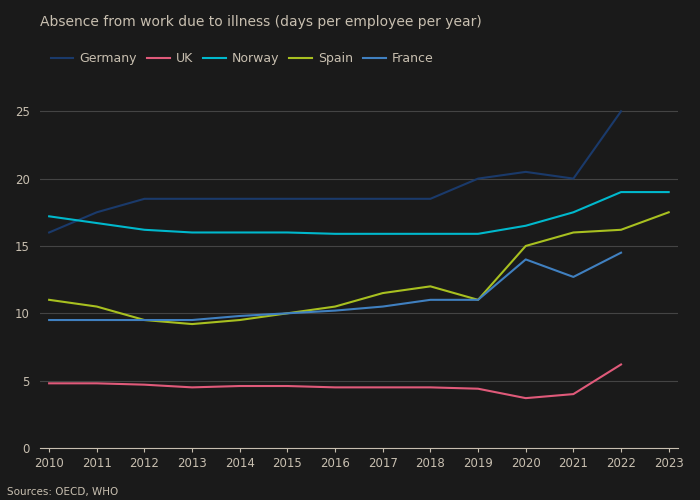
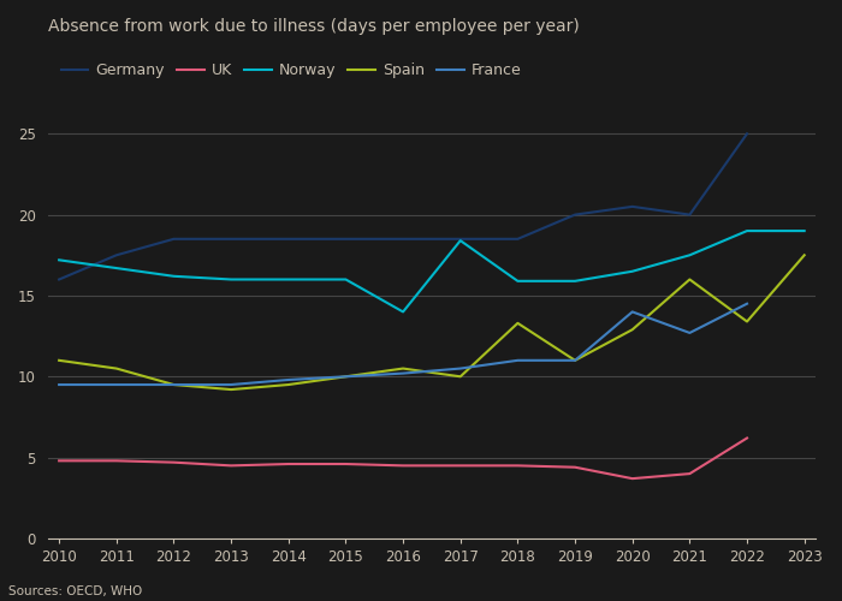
Norway/2016: 15.9 -> 14.0
Norway/2017: 15.9 -> 18.4
Spain/2017: 11.5 -> 10.0
Spain/2018: 12.0 -> 13.3
Spain/2020: 15.0 -> 12.9
Spain/2022: 16.2 -> 13.4
